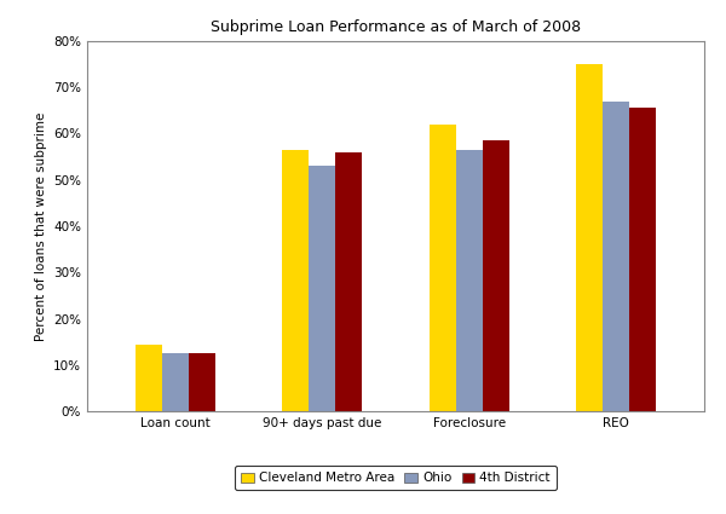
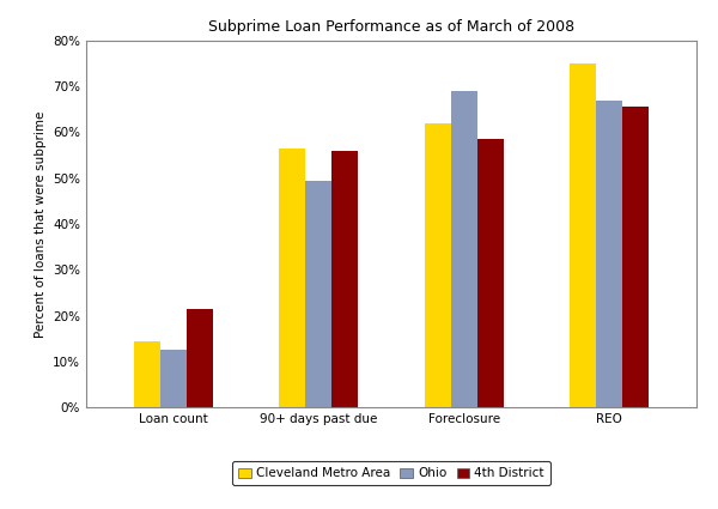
4th District/Loan count: 12.5% -> 21.5%
Ohio/90+ days past due: 53.0% -> 49.5%
Ohio/Foreclosure: 56.5% -> 69.0%
